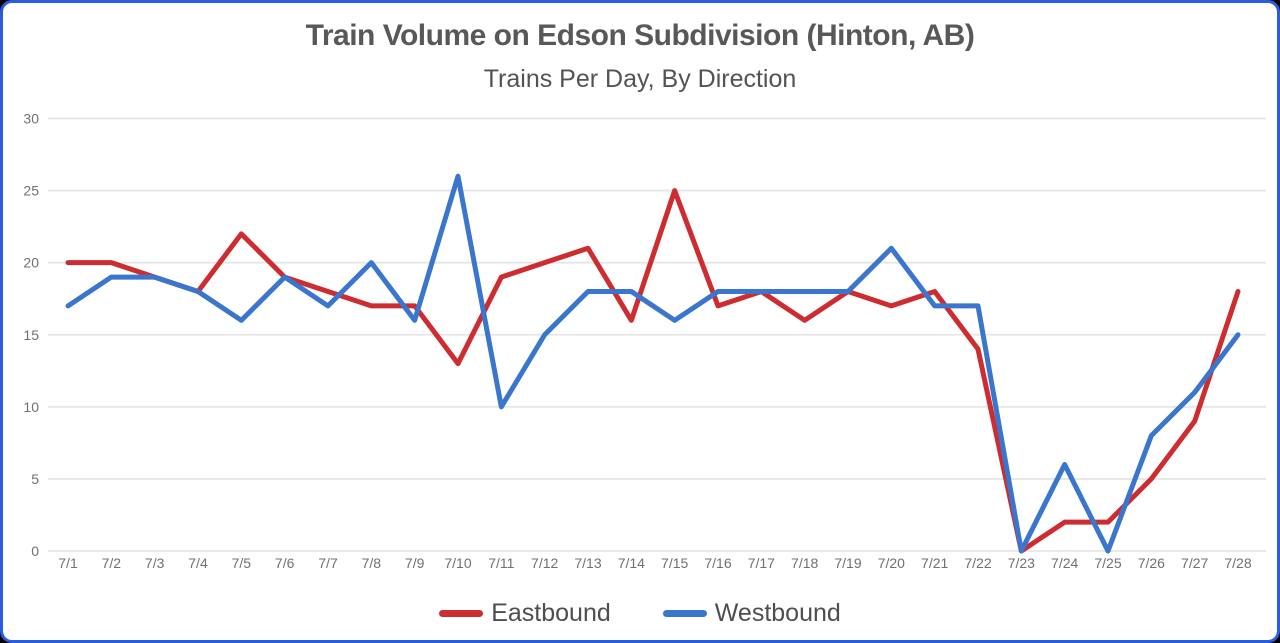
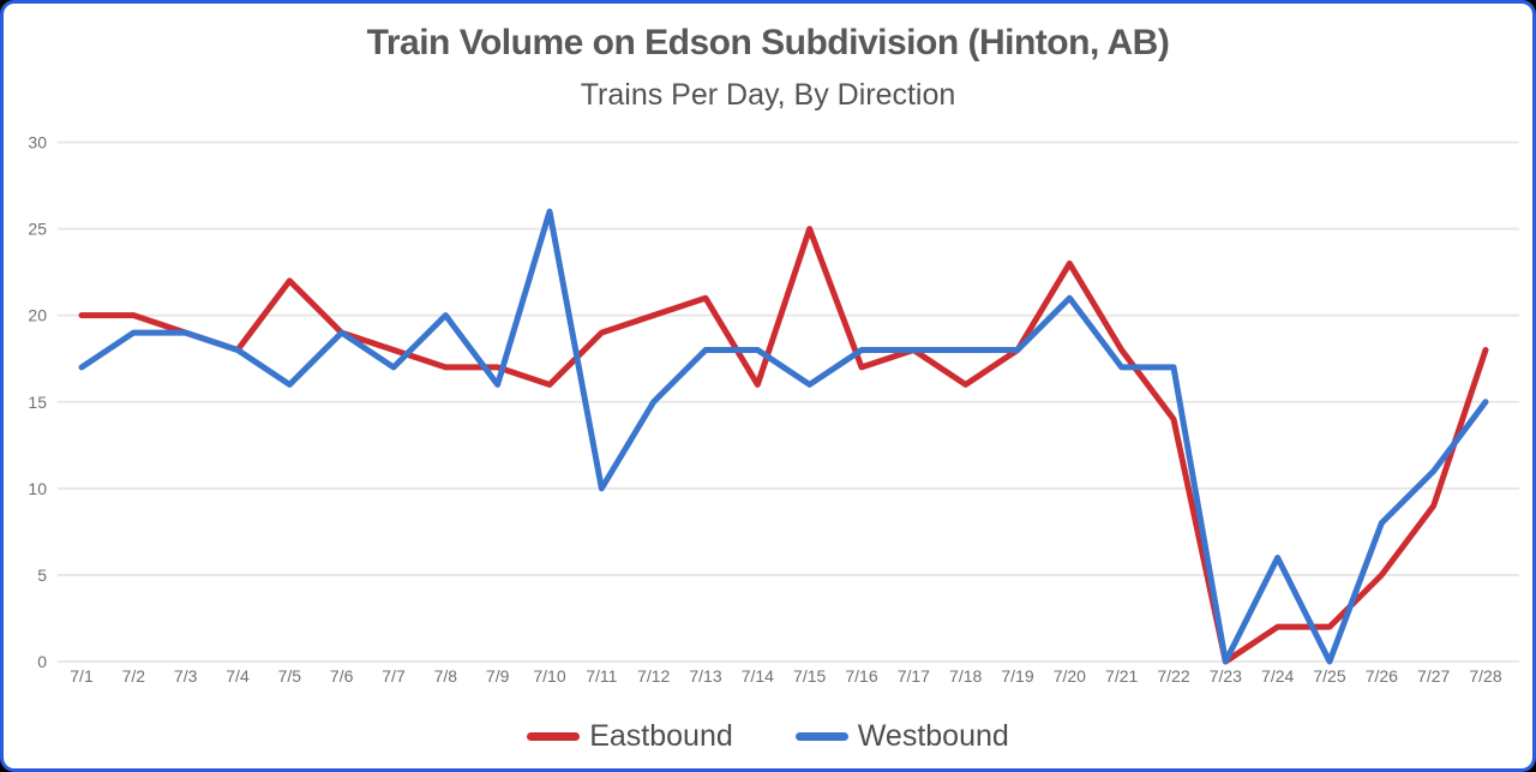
Eastbound/7/10: 13 -> 16
Eastbound/7/20: 17 -> 23
